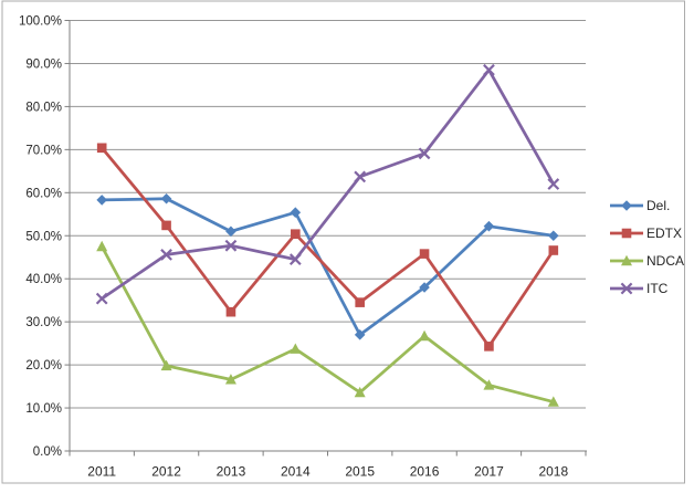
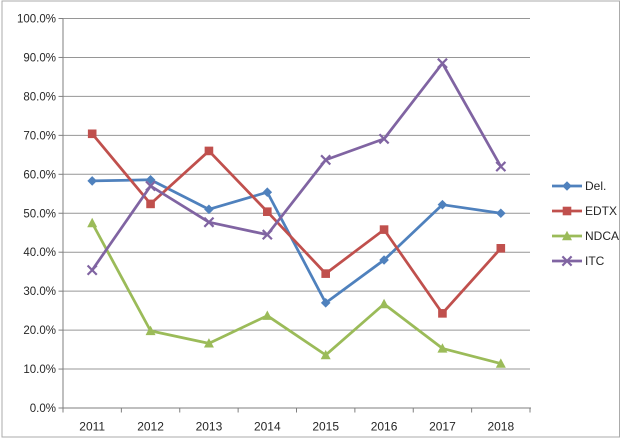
ITC/2012: 46% -> 57%
EDTX/2013: 32% -> 66%
EDTX/2018: 47% -> 41%
